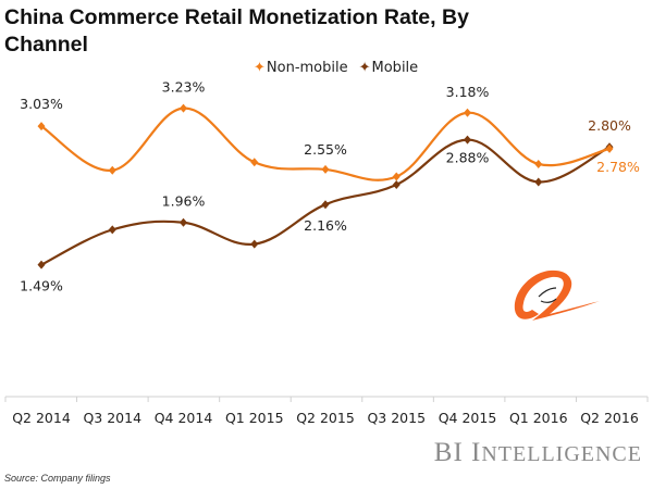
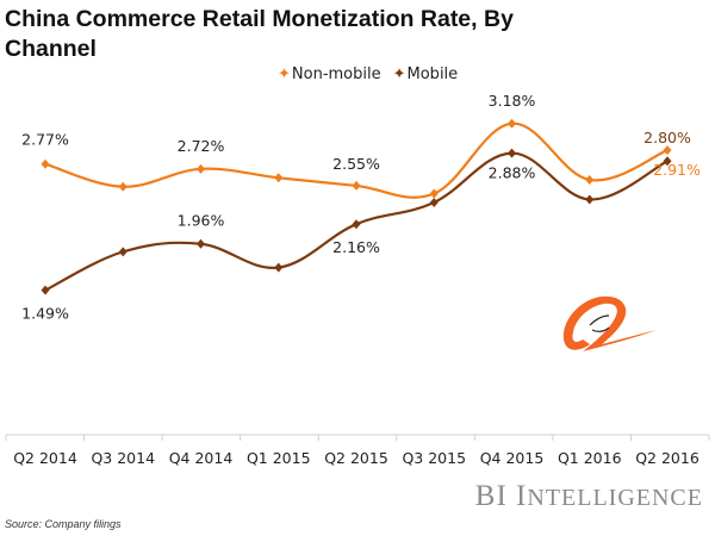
Non-mobile/Q2 2014: 3.03% -> 2.77%
Non-mobile/Q4 2014: 3.23% -> 2.72%
Non-mobile/Q2 2016: 2.78% -> 2.91%
